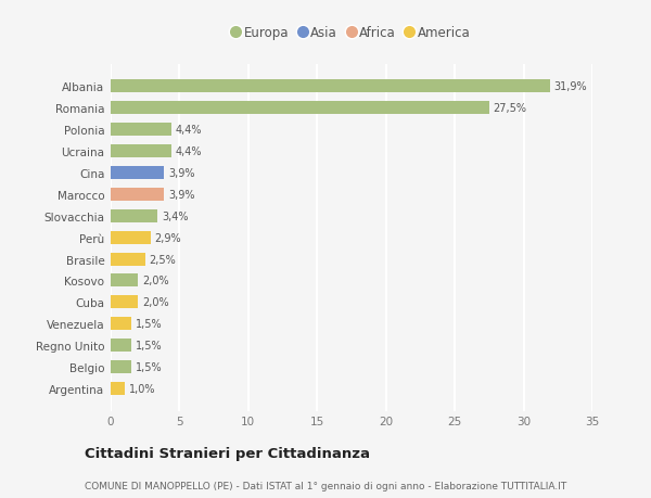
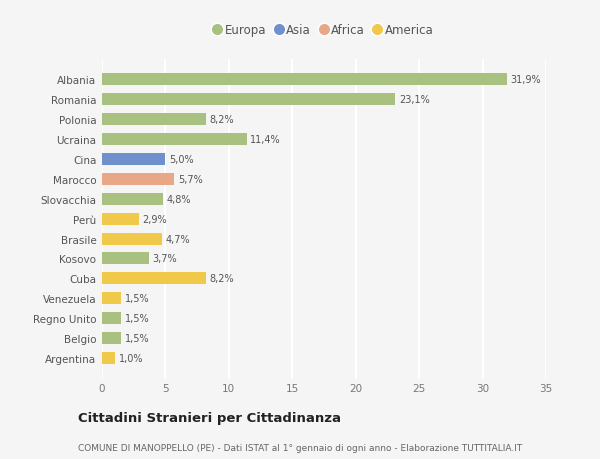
Romania: 27,5% -> 23,1%
Polonia: 4,4% -> 8,2%
Ucraina: 4,4% -> 11,4%
Cina: 3,9% -> 5,0%
Marocco: 3,9% -> 5,7%
Slovacchia: 3,4% -> 4,8%
Brasile: 2,5% -> 4,7%
Kosovo: 2,0% -> 3,7%
Cuba: 2,0% -> 8,2%
